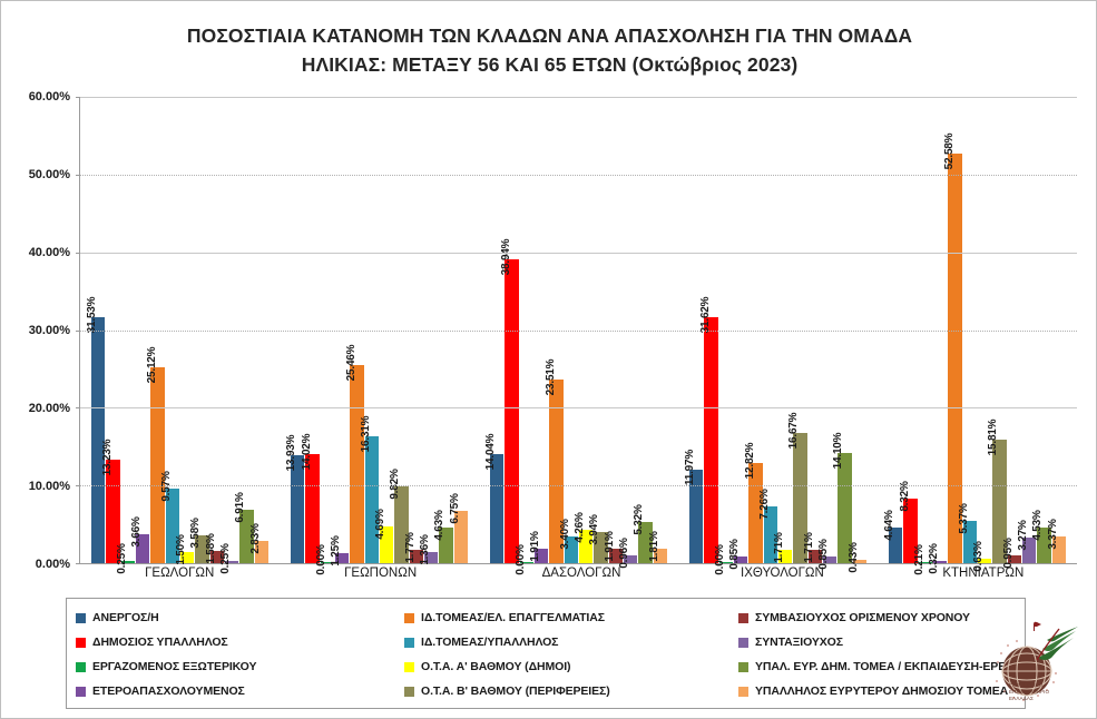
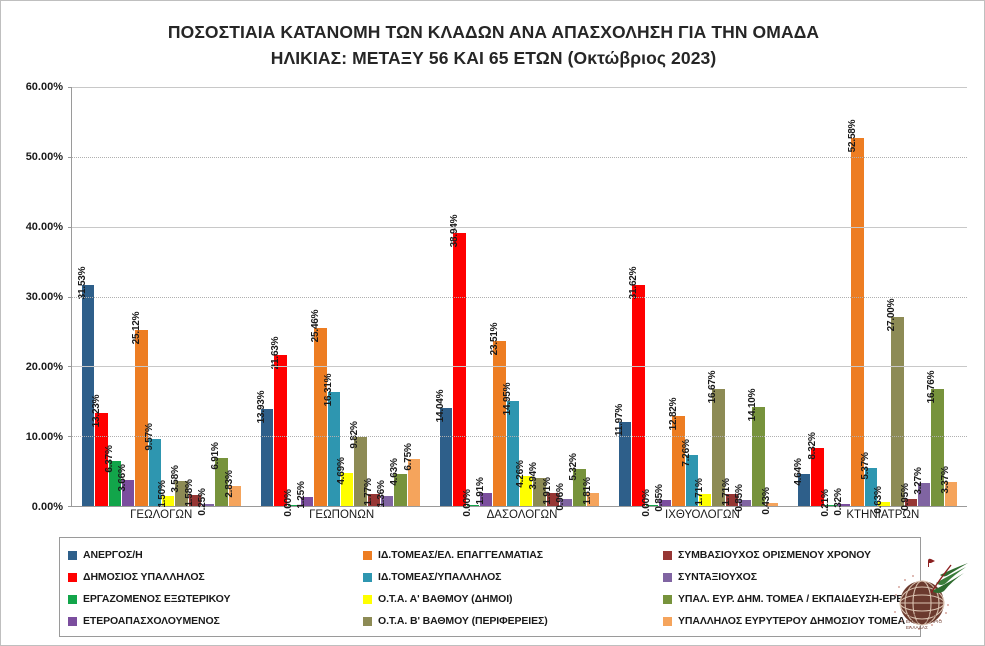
ΕΡΓΑΖΟΜΕΝΟΣ ΕΞΩΤΕΡΙΚΟΥ/ΓΕΩΛΟΓΩΝ: 0.25% -> 6.37%
ΔΗΜΟΣΙΟΣ ΥΠΑΛΛΗΛΟΣ/ΓΕΩΠΟΝΩΝ: 14.02% -> 21.63%
ΙΔ.ΤΟΜΕΑΣ/ΥΠΑΛΛΗΛΟΣ/ΔΑΣΟΛΟΓΩΝ: 3.40% -> 14.95%
Ο.Τ.Α. Β' ΒΑΘΜΟΥ (ΠΕΡΙΦΕΡΕΙΕΣ)/ΚΤΗΝΙΑΤΡΩΝ: 15.81% -> 27.00%
ΥΠΑΛ. ΕΥΡ. ΔΗΜ. ΤΟΜΕΑ / ΕΚΠΑΙΔΕΥΣΗ-ΕΡΕΥΝΑ/ΚΤΗΝΙΑΤΡΩΝ: 4.53% -> 16.76%
